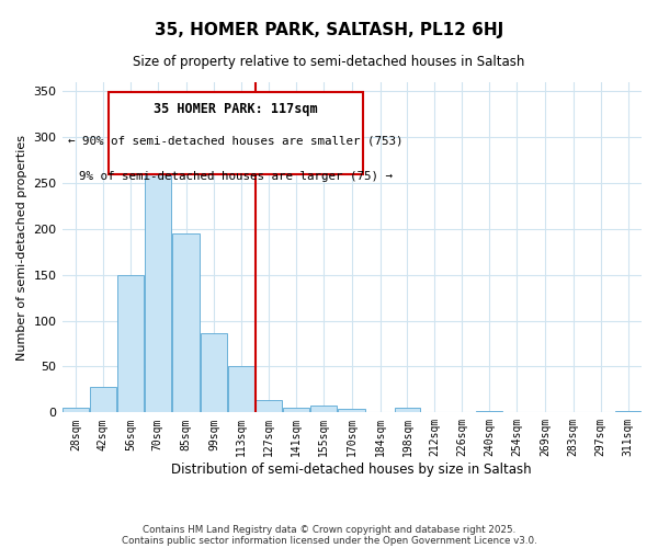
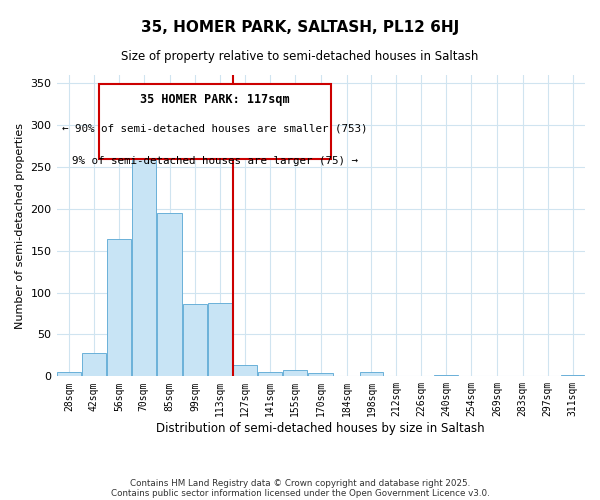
56sqm: 150 -> 164
113sqm: 50 -> 88
